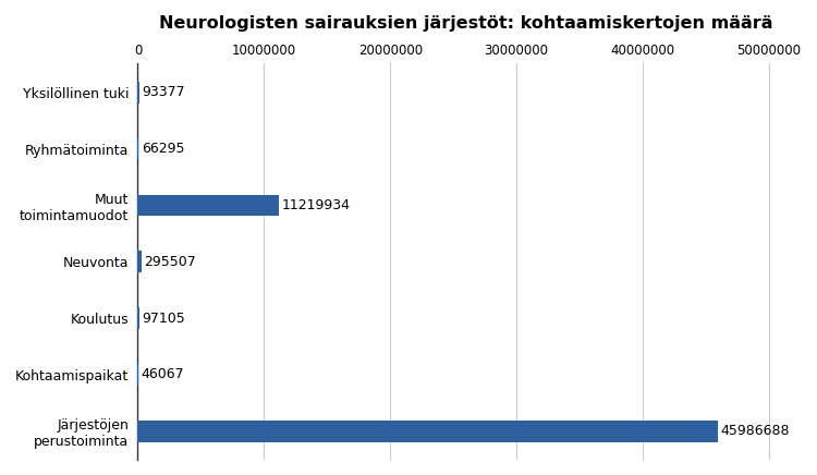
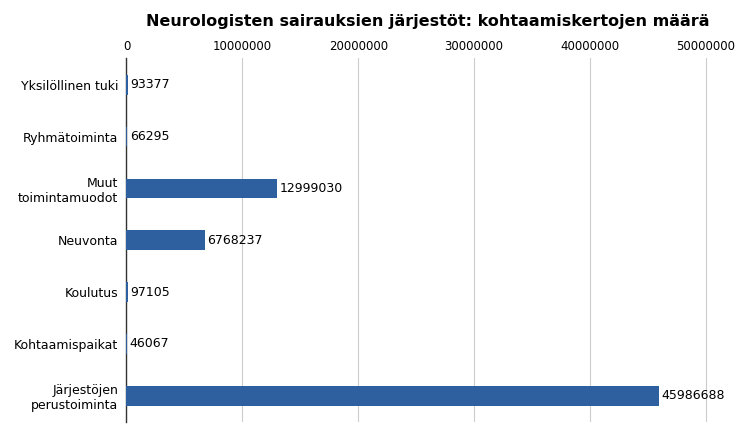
Muut toimintamuodot: 11219934 -> 12999030
Neuvonta: 295507 -> 6768237
